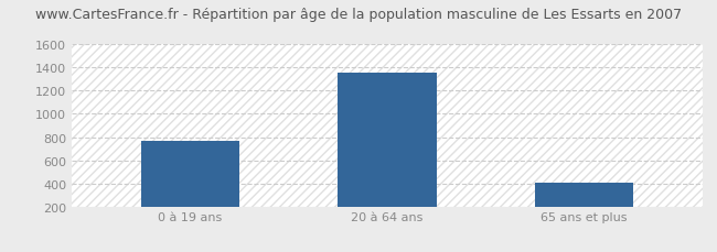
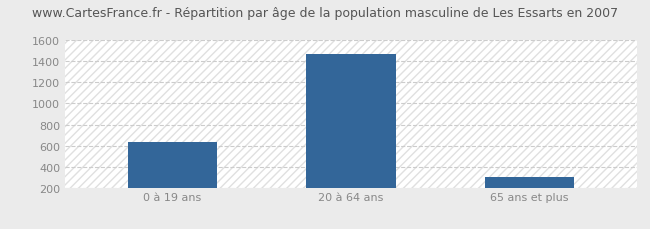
0 à 19 ans: 770 -> 640
20 à 64 ans: 1360 -> 1470
65 ans et plus: 410 -> 300
